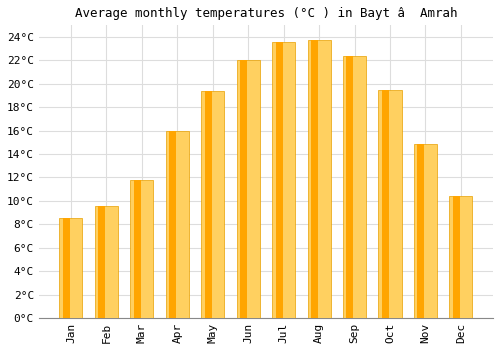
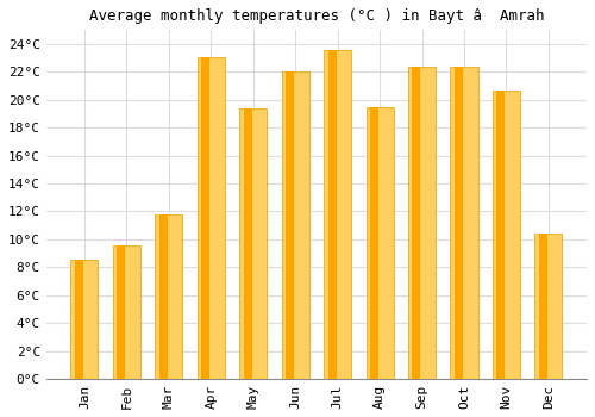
Apr: 16.0°C -> 23.1°C
Aug: 23.7°C -> 19.5°C
Oct: 19.5°C -> 22.4°C
Nov: 14.9°C -> 20.7°C
